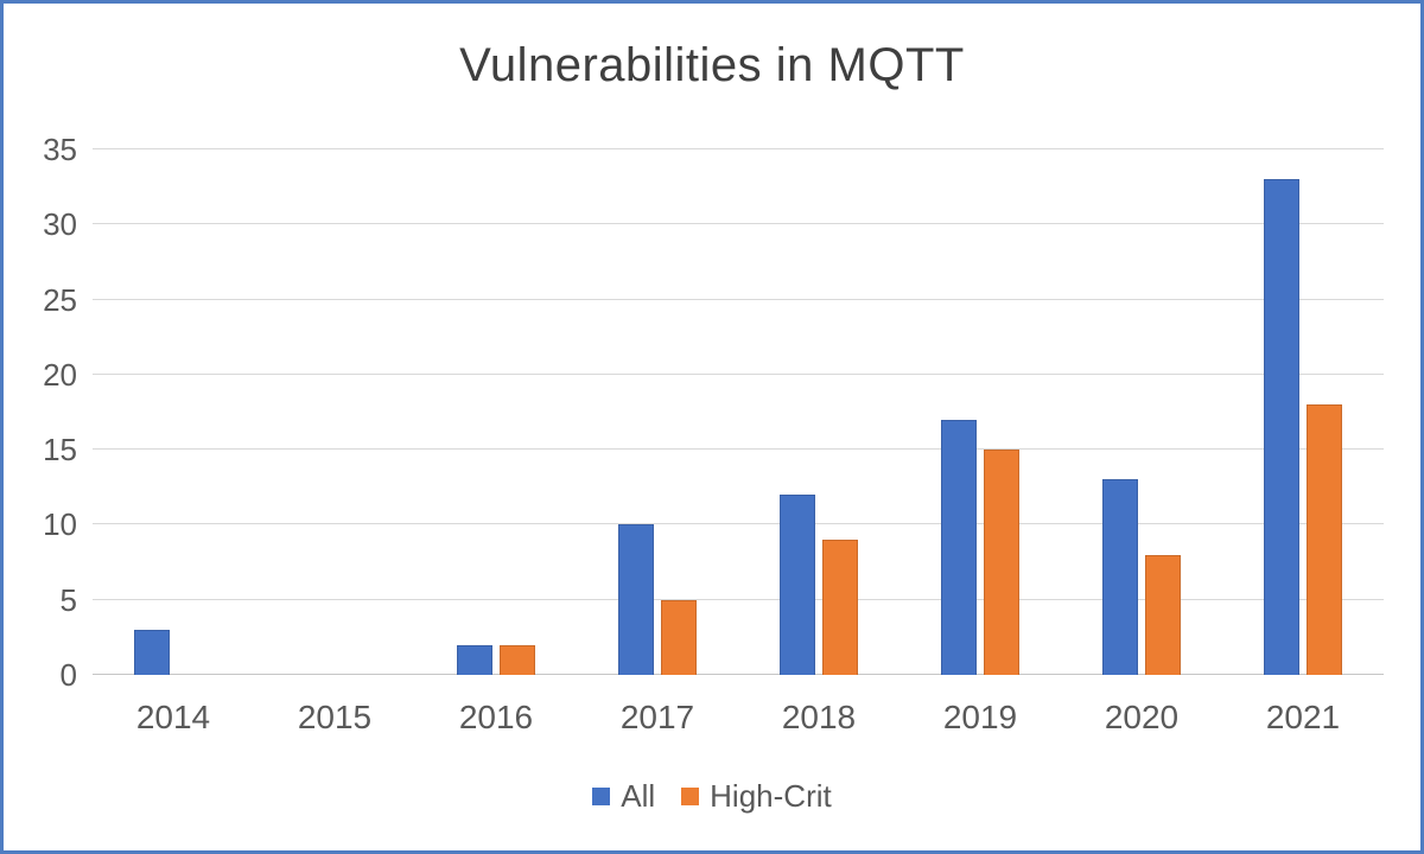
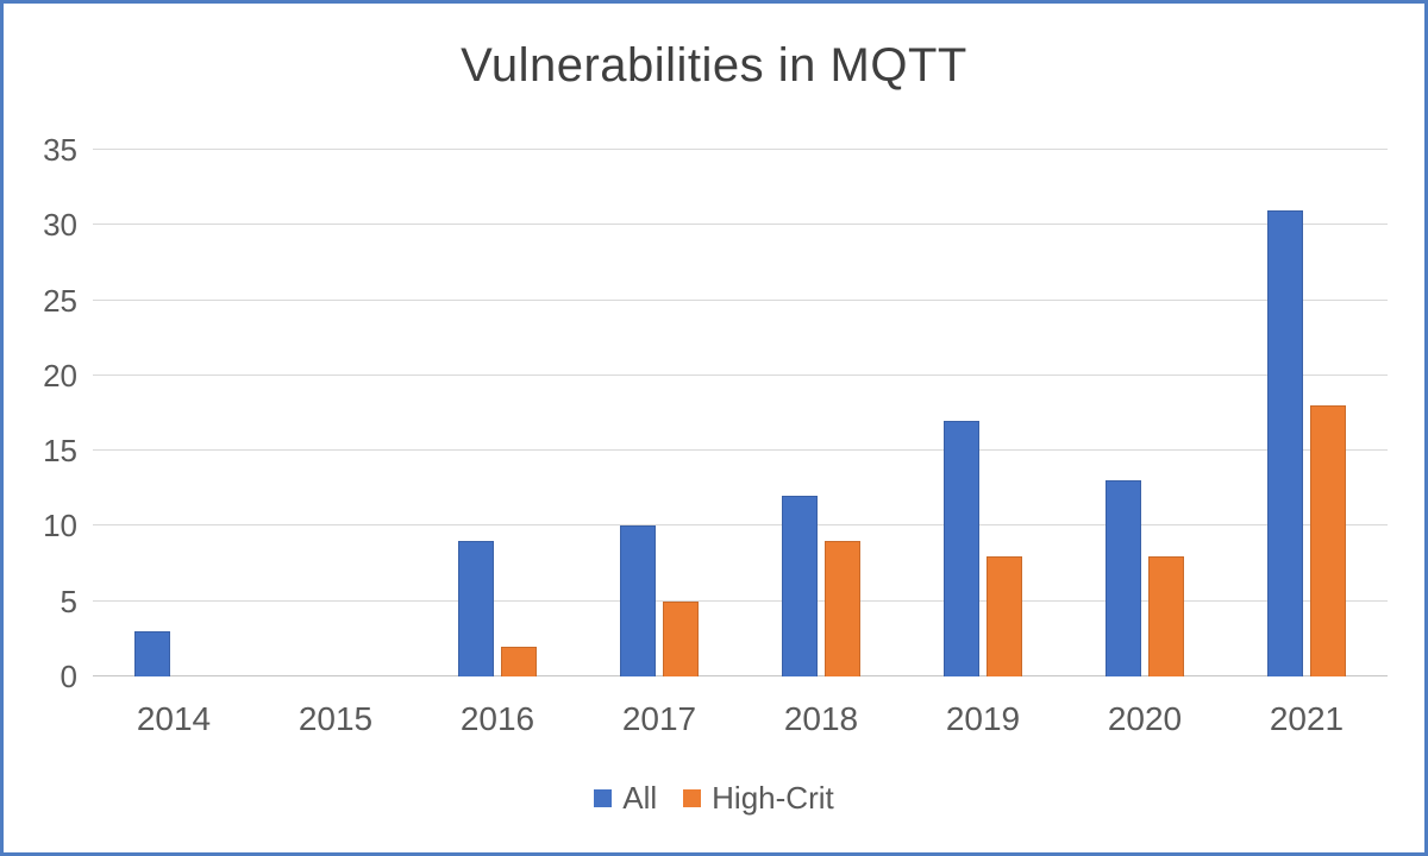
All/2016: 2 -> 9
High-Crit/2019: 15 -> 8
All/2021: 33 -> 31
